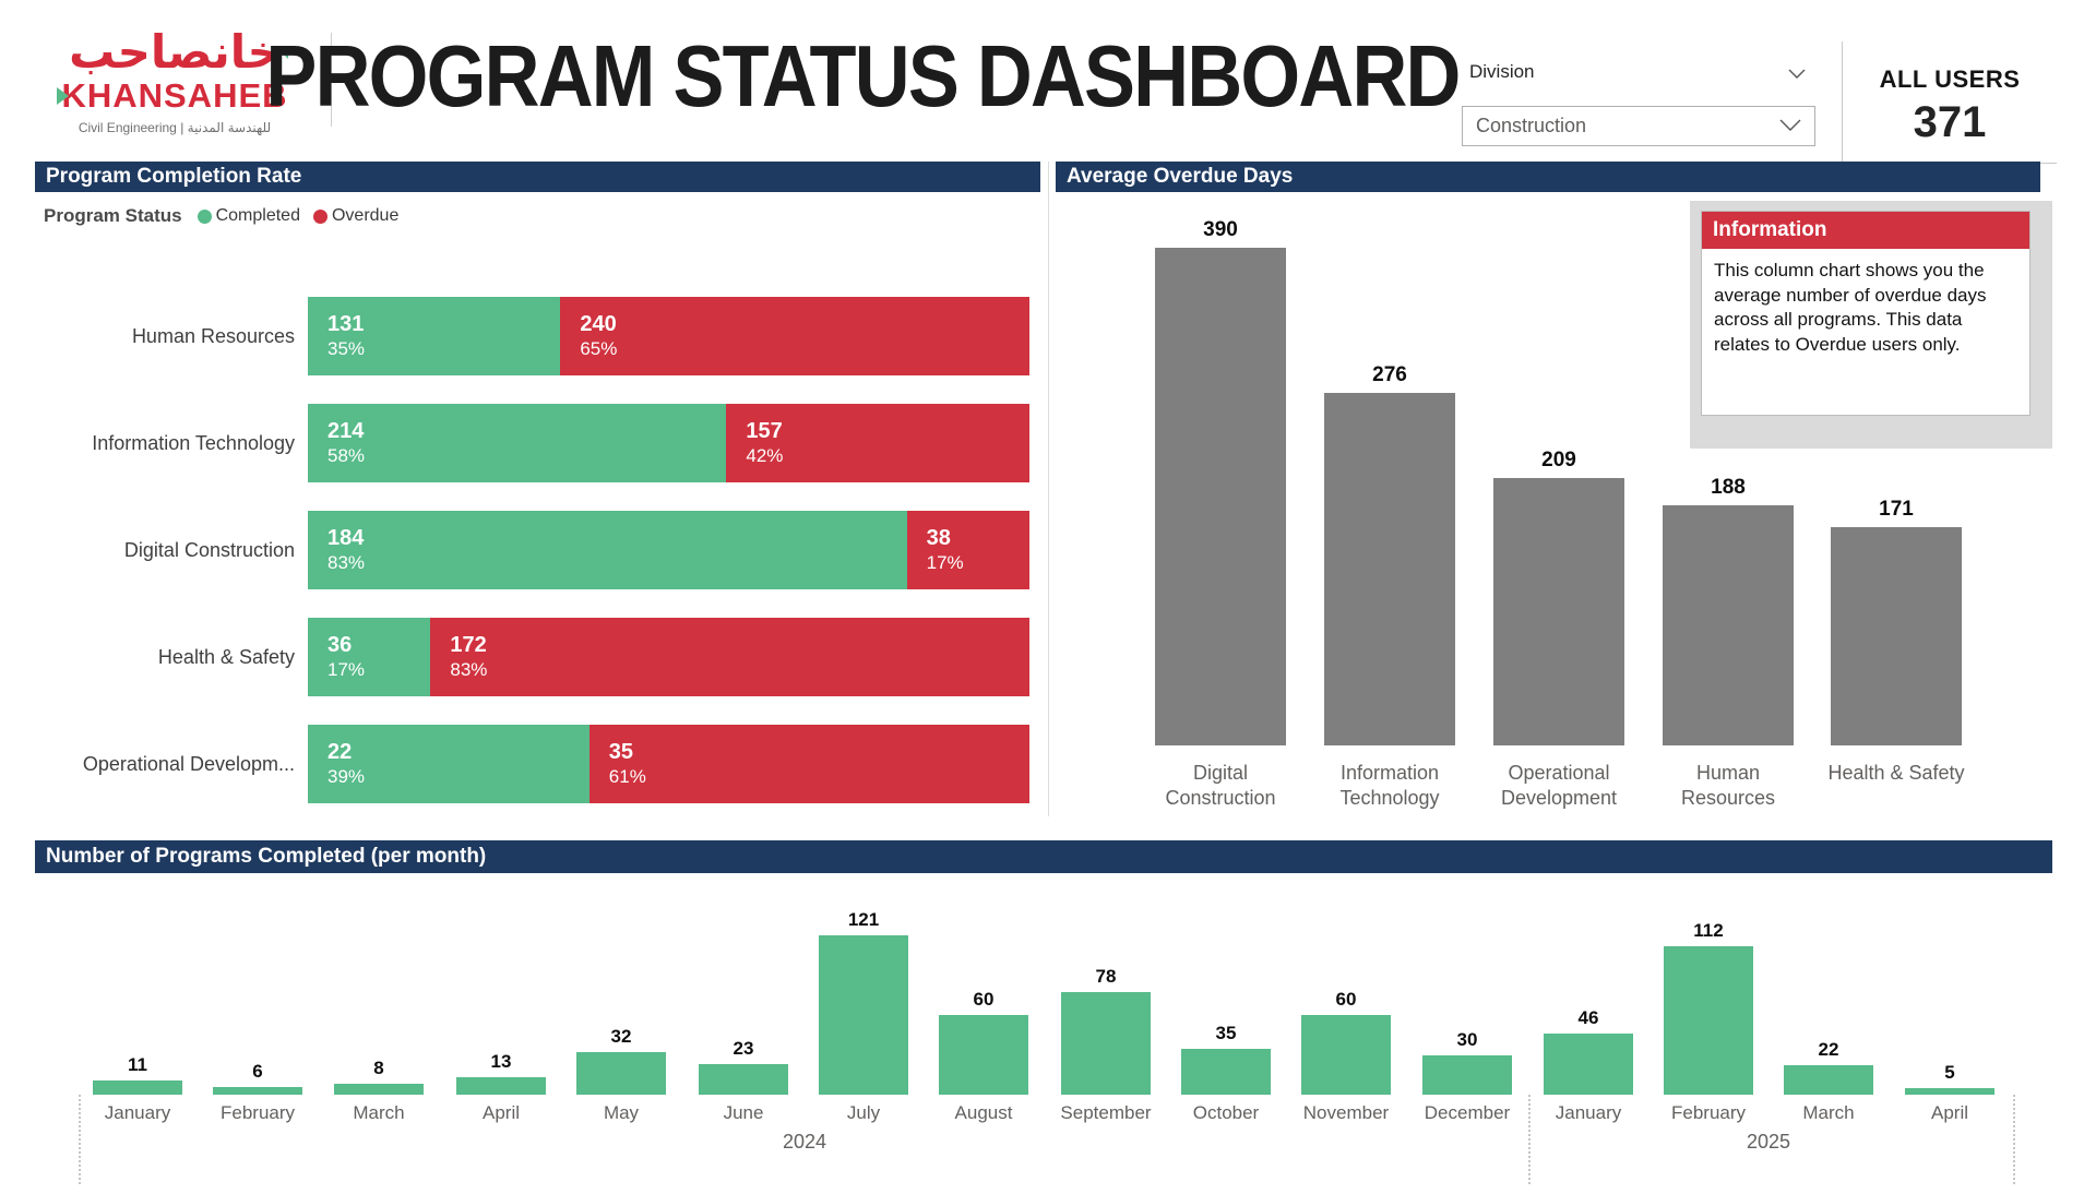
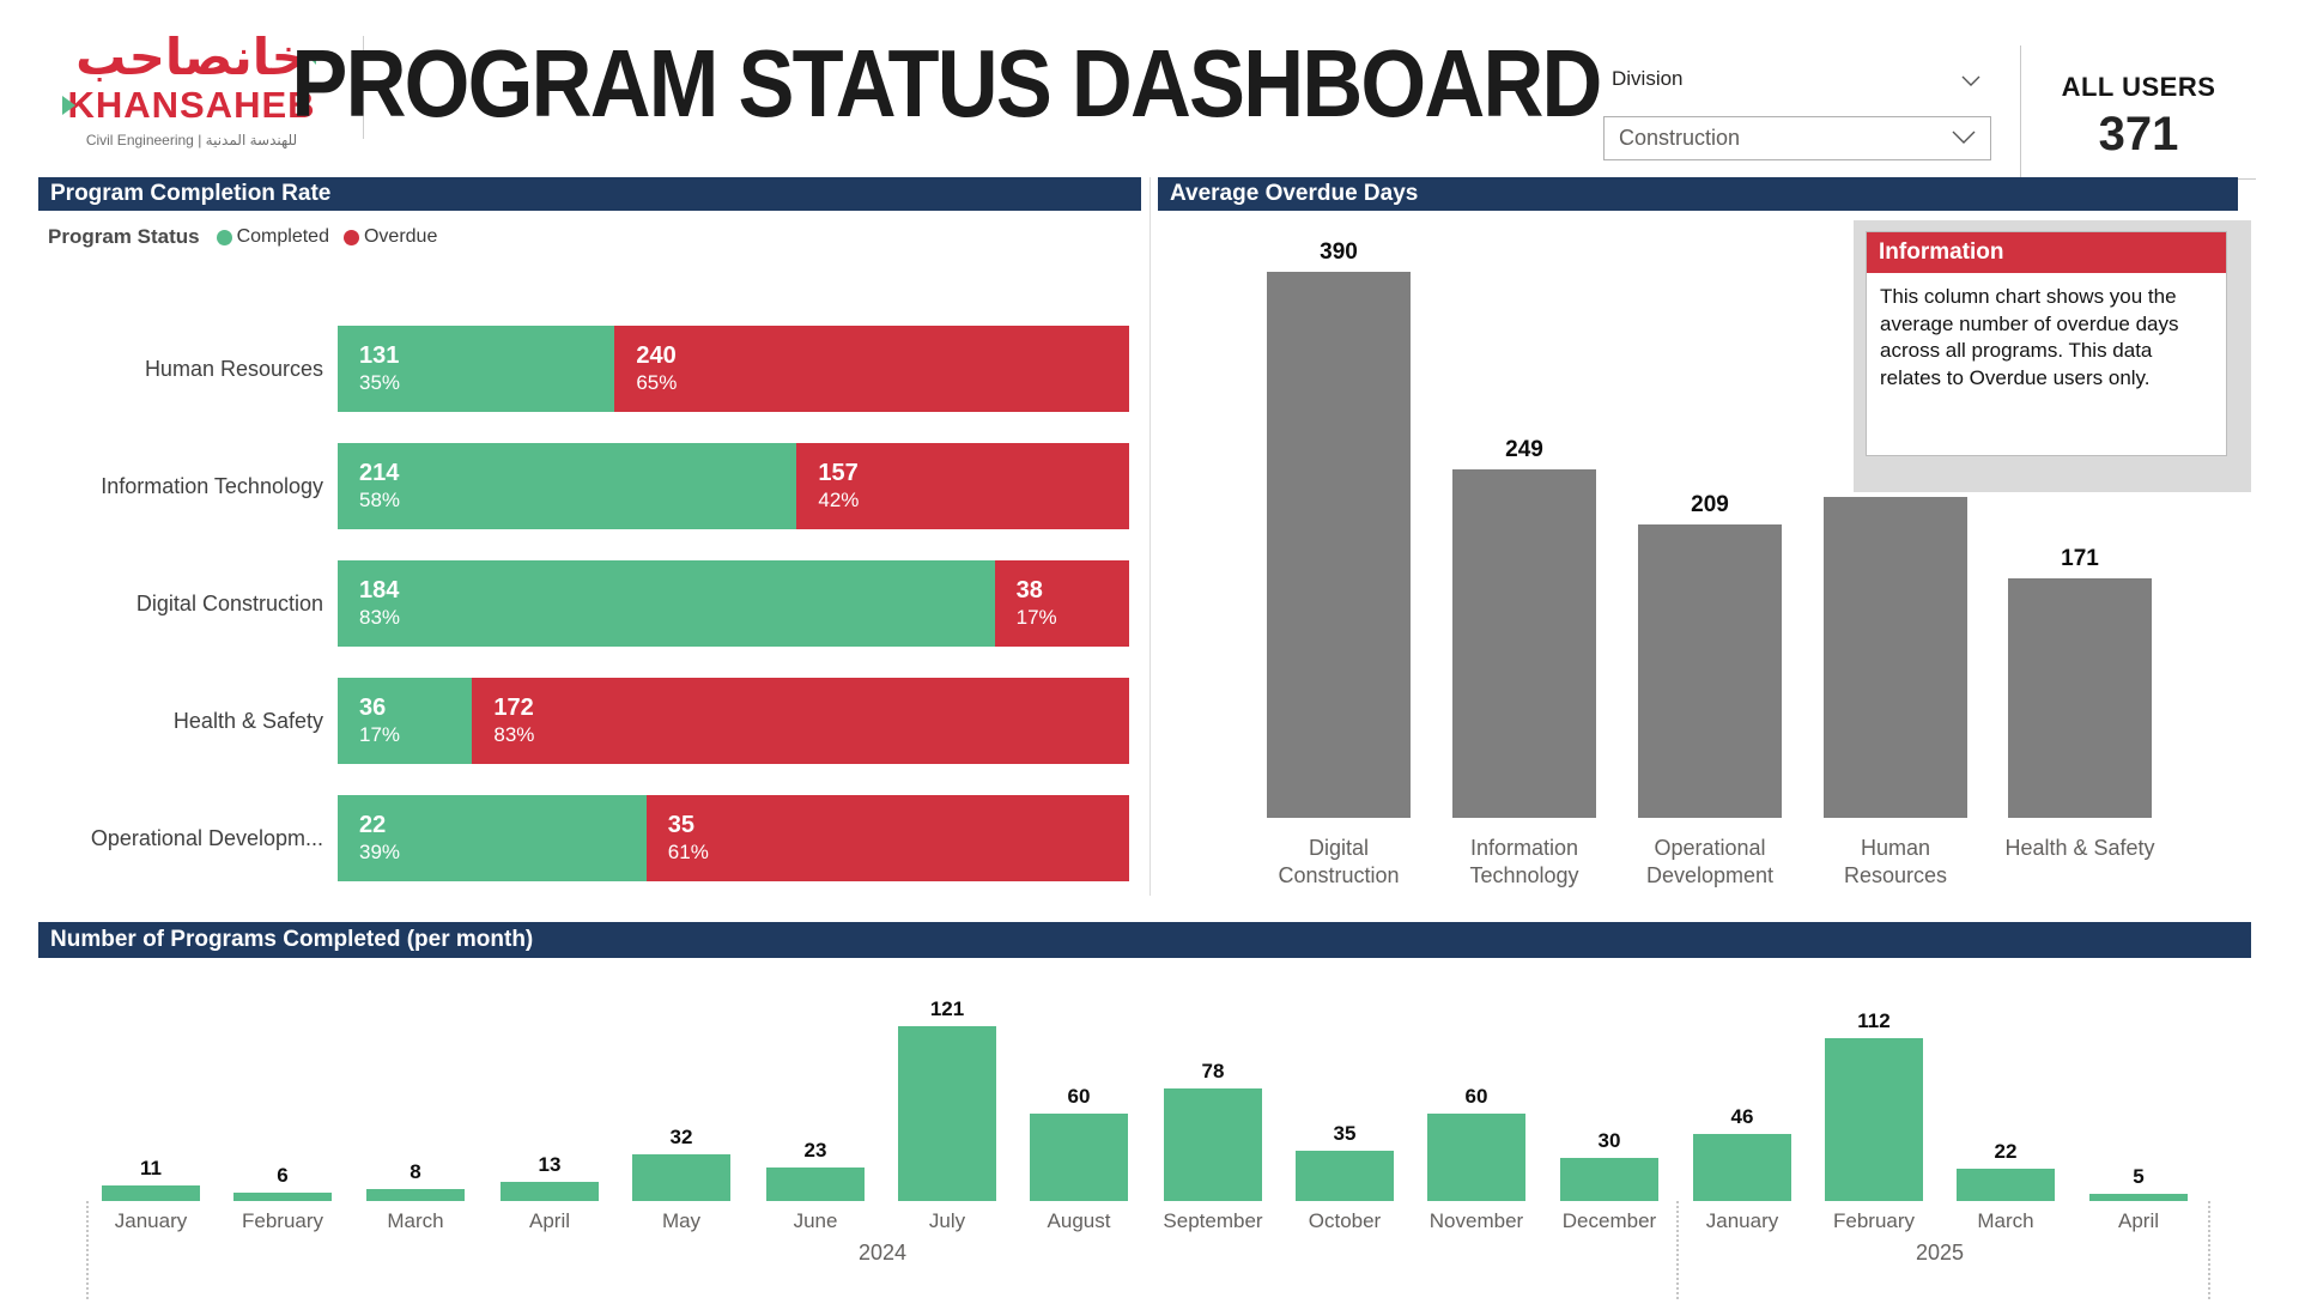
Average Overdue Days/Information Technology: 276 -> 249
Average Overdue Days/Human Resources: 188 -> 229
